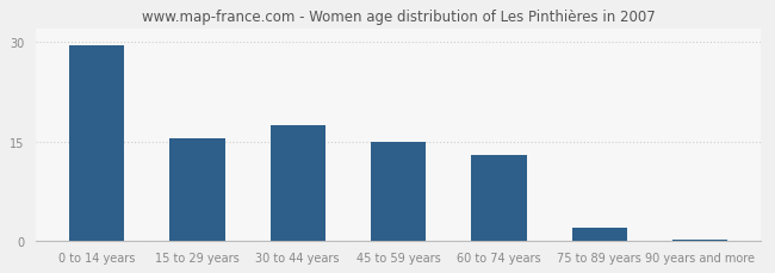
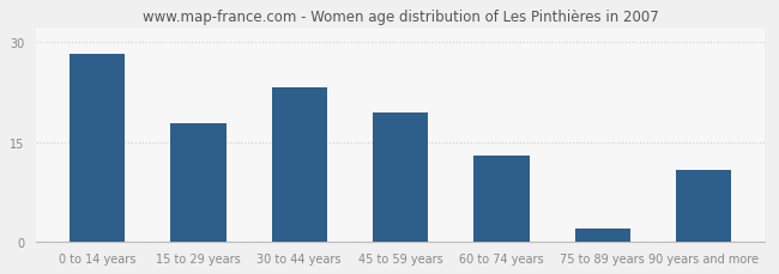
0 to 14 years: 29.5 -> 28.2
15 to 29 years: 15.5 -> 17.8
30 to 44 years: 17.5 -> 23.2
45 to 59 years: 15.0 -> 19.4
90 years and more: 0.2 -> 10.8
